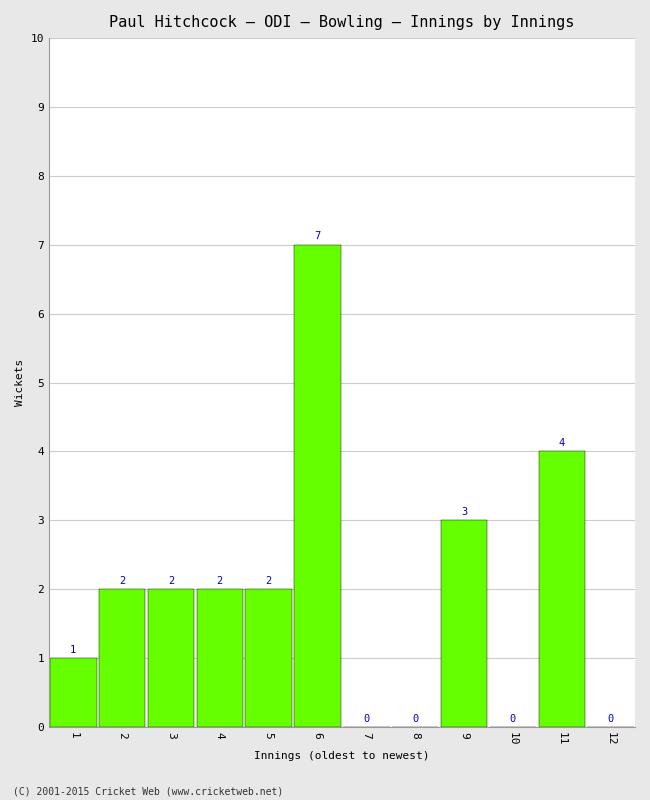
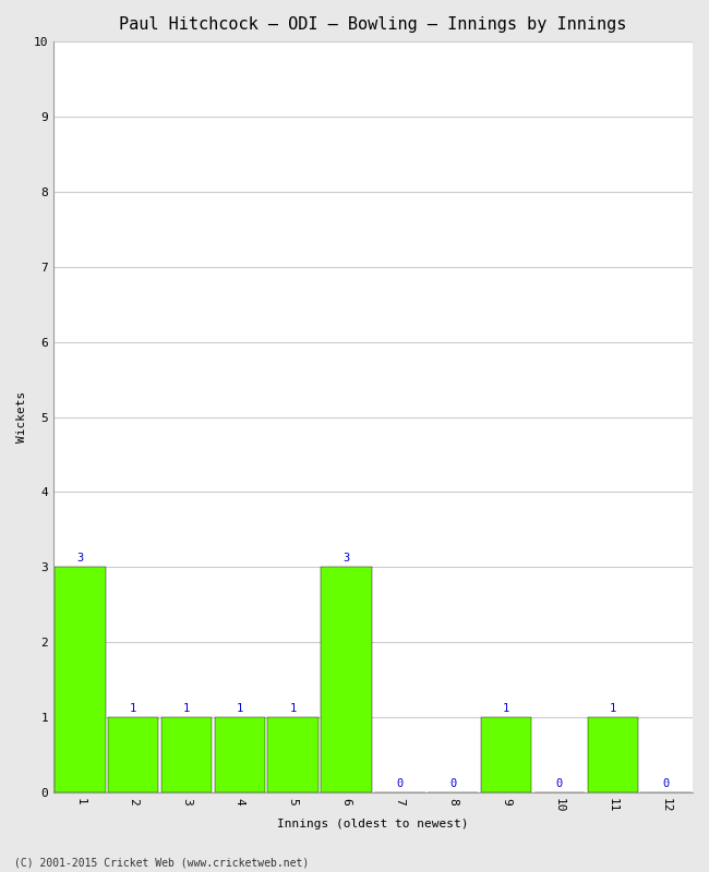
1: 1 -> 3
2: 2 -> 1
3: 2 -> 1
4: 2 -> 1
5: 2 -> 1
6: 7 -> 3
9: 3 -> 1
11: 4 -> 1
